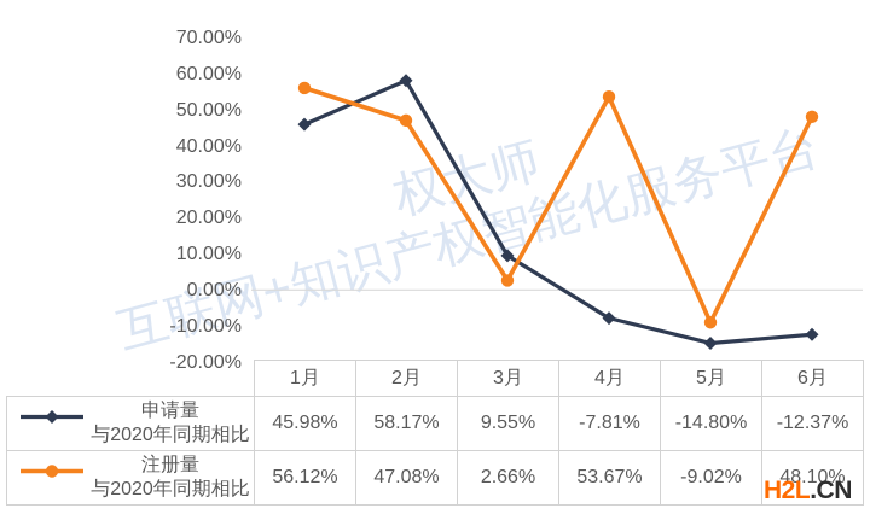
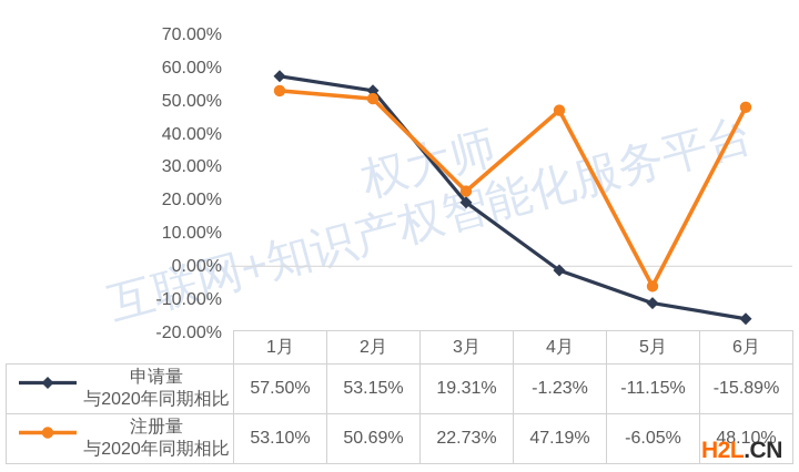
申请量与2020年同期相比/1月: 45.98% -> 57.50%
注册量与2020年同期相比/1月: 56.12% -> 53.10%
申请量与2020年同期相比/2月: 58.17% -> 53.15%
注册量与2020年同期相比/2月: 47.08% -> 50.69%
申请量与2020年同期相比/3月: 9.55% -> 19.31%
注册量与2020年同期相比/3月: 2.66% -> 22.73%
申请量与2020年同期相比/4月: -7.81% -> -1.23%
注册量与2020年同期相比/4月: 53.67% -> 47.19%
申请量与2020年同期相比/5月: -14.80% -> -11.15%
注册量与2020年同期相比/5月: -9.02% -> -6.05%
申请量与2020年同期相比/6月: -12.37% -> -15.89%
